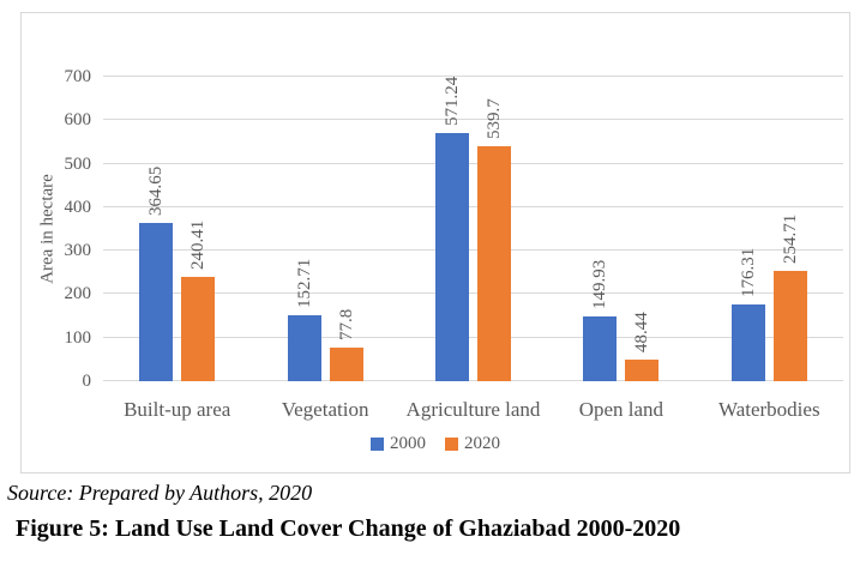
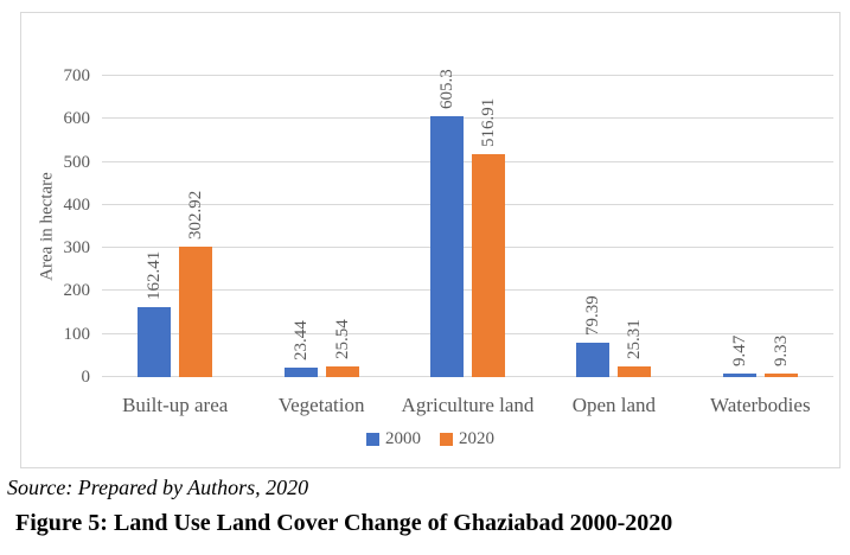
2000/Built-up area: 364.65 -> 162.41
2020/Built-up area: 240.41 -> 302.92
2000/Vegetation: 152.71 -> 23.44
2020/Vegetation: 77.8 -> 25.54
2000/Agriculture land: 571.24 -> 605.3
2020/Agriculture land: 539.7 -> 516.91
2000/Open land: 149.93 -> 79.39
2020/Open land: 48.44 -> 25.31
2000/Waterbodies: 176.31 -> 9.47
2020/Waterbodies: 254.71 -> 9.33
